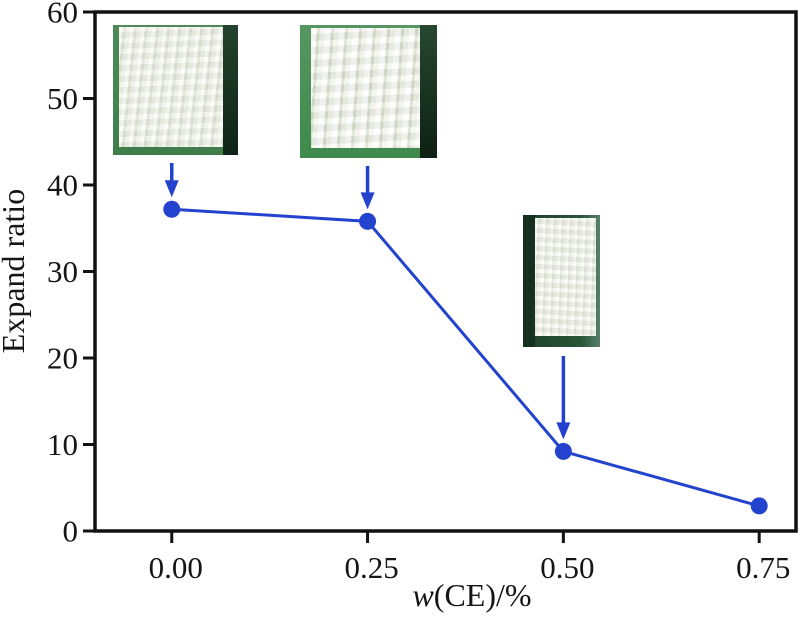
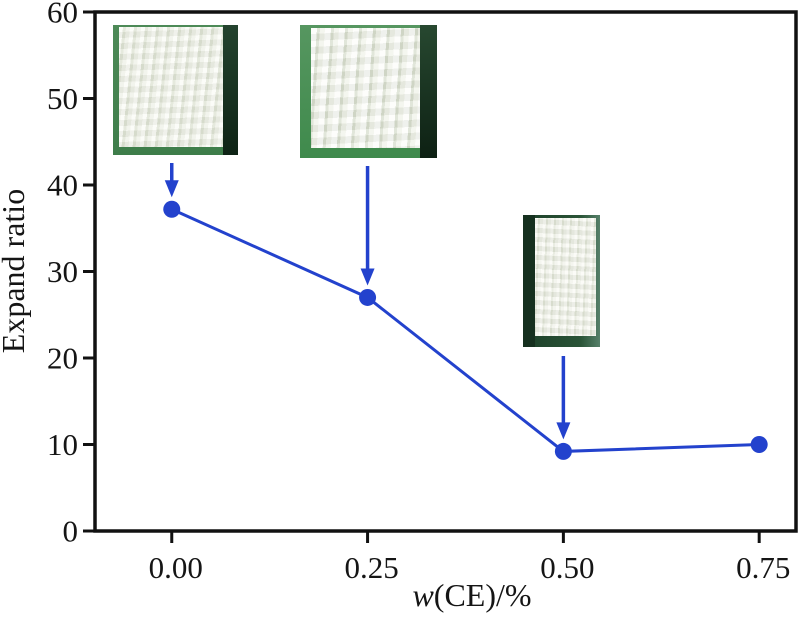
0.25: 36 -> 27
0.75: 3 -> 10
